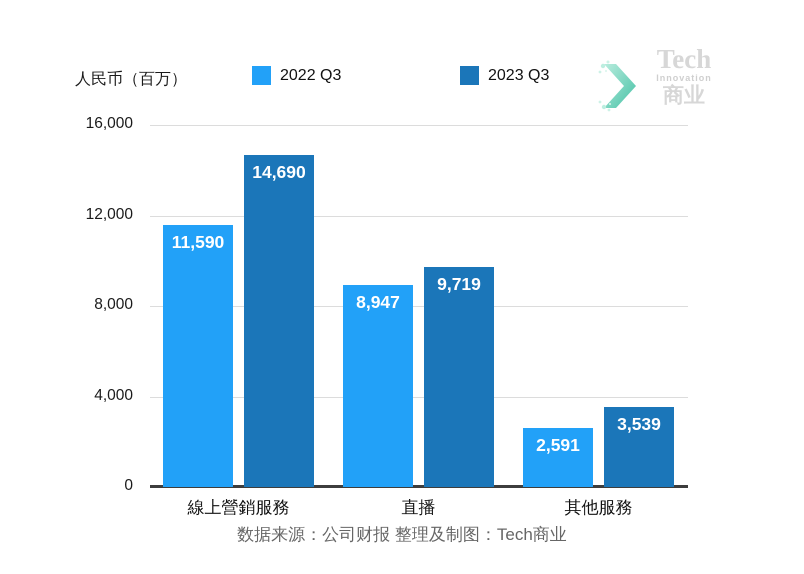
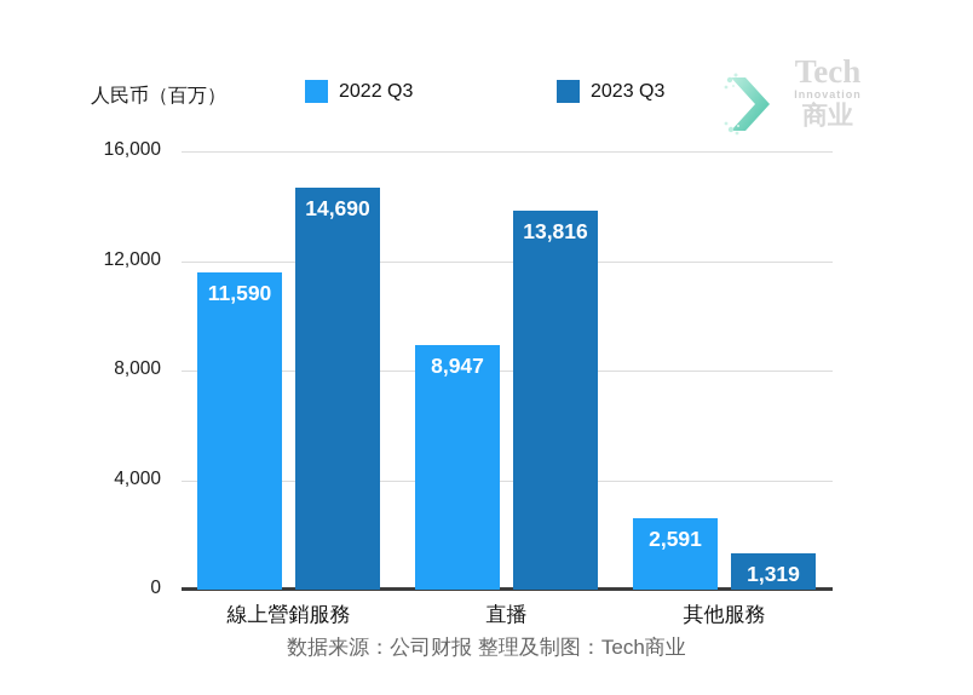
2023 Q3/直播: 9,719 -> 13,816
2023 Q3/其他服務: 3,539 -> 1,319
